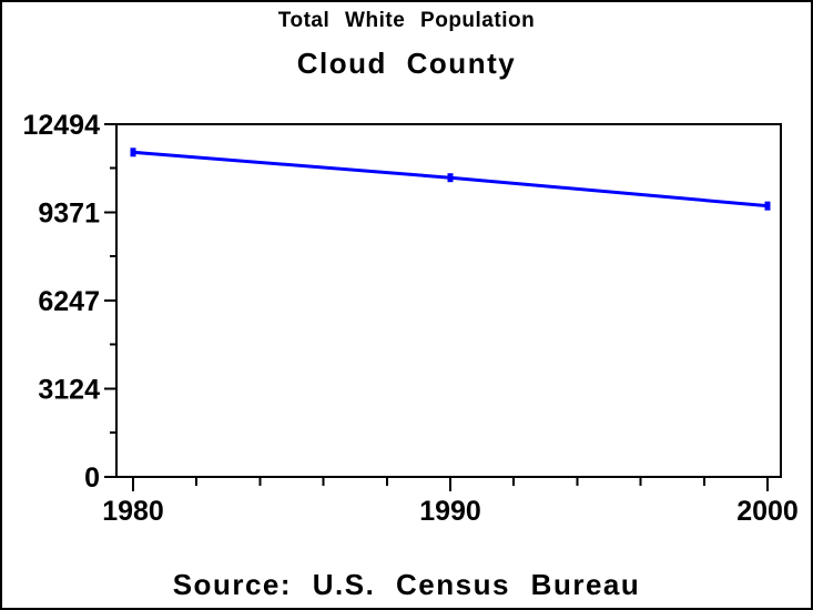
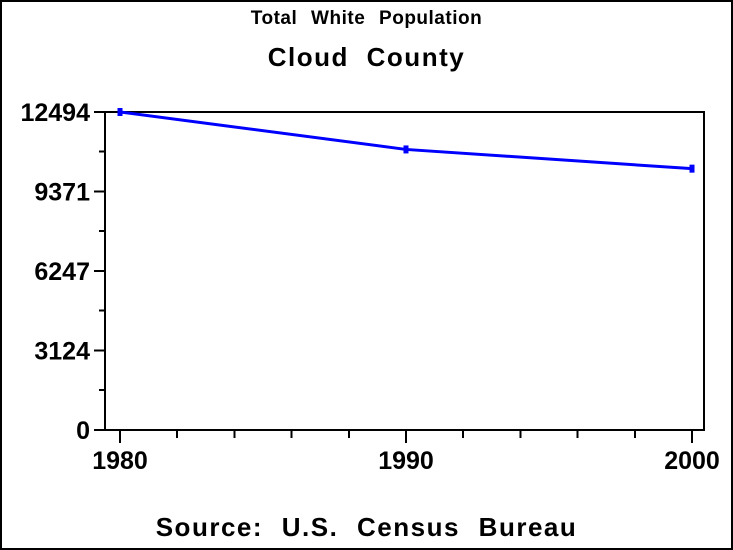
1980: 11500 -> 12500
1990: 10600 -> 11000
2000: 9600 -> 10300
